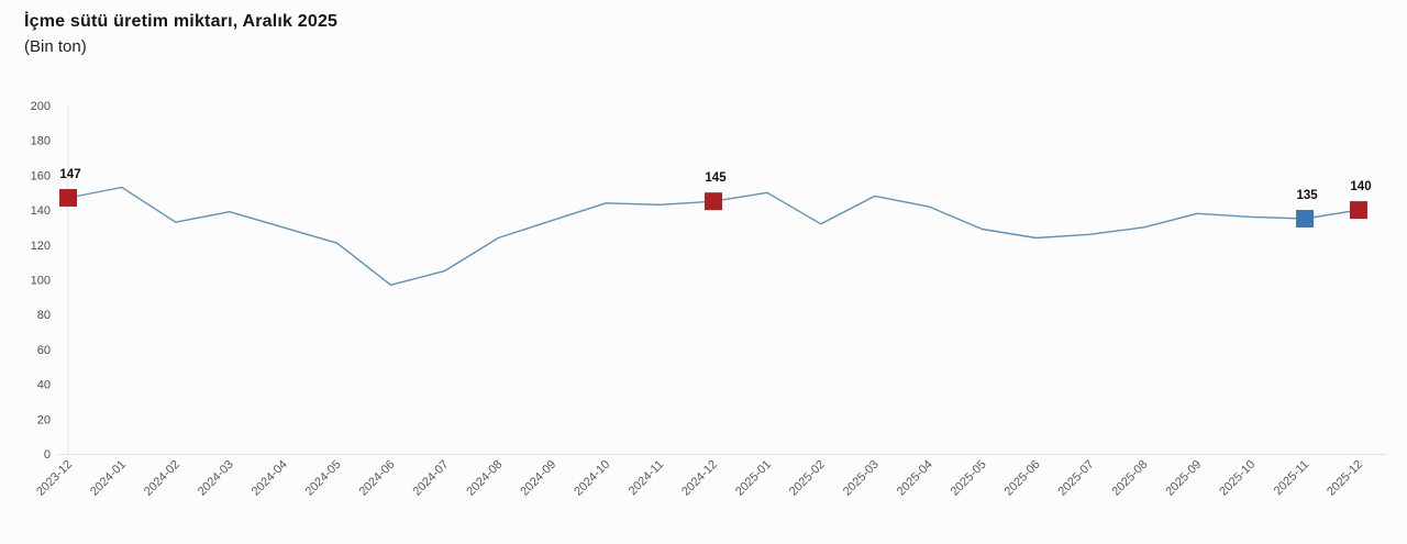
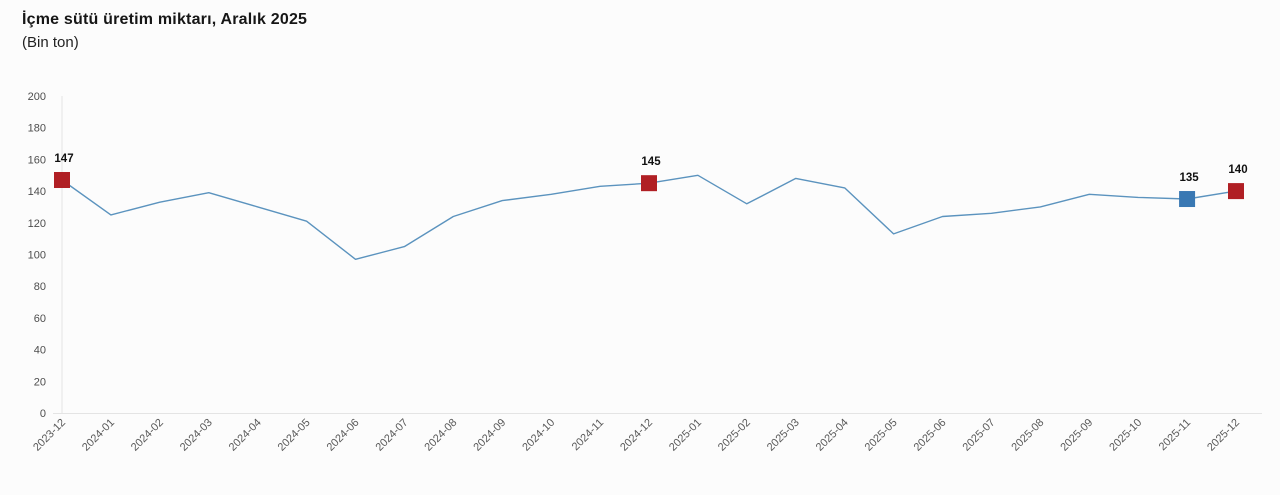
2024-01: 153 -> 125
2024-10: 144 -> 138
2025-05: 129 -> 113
